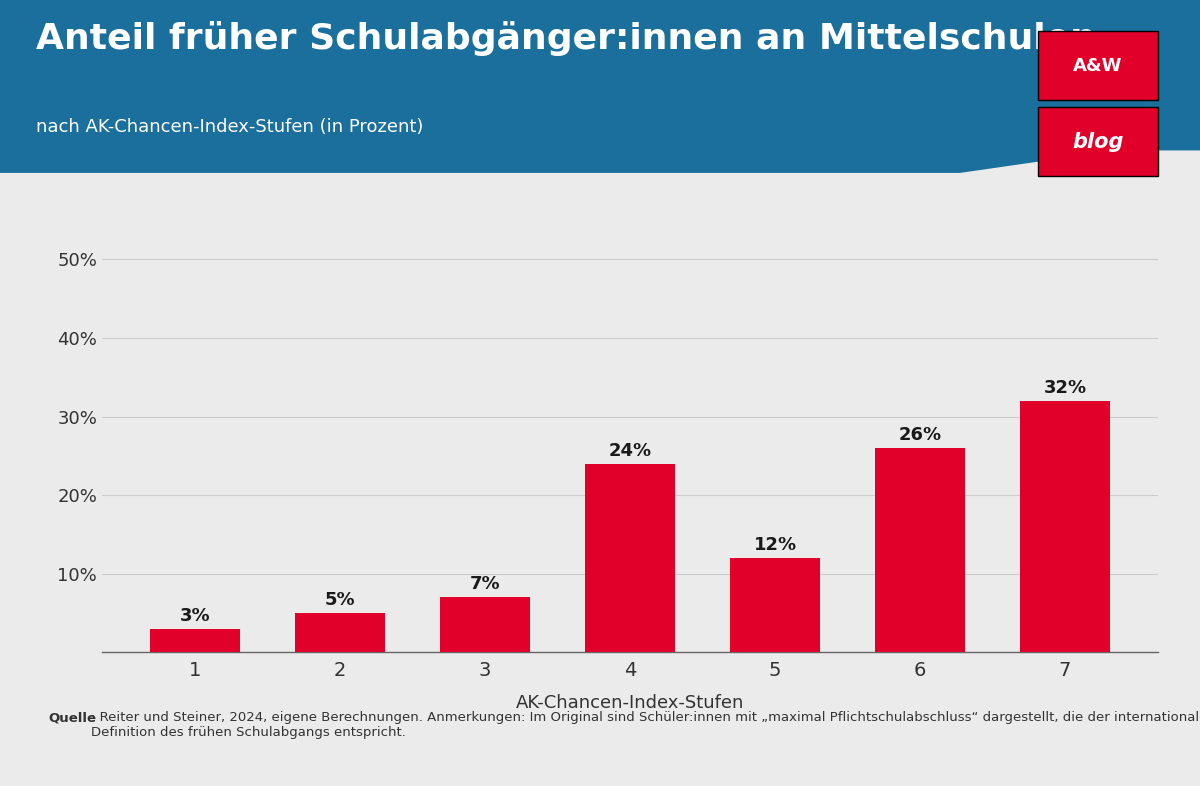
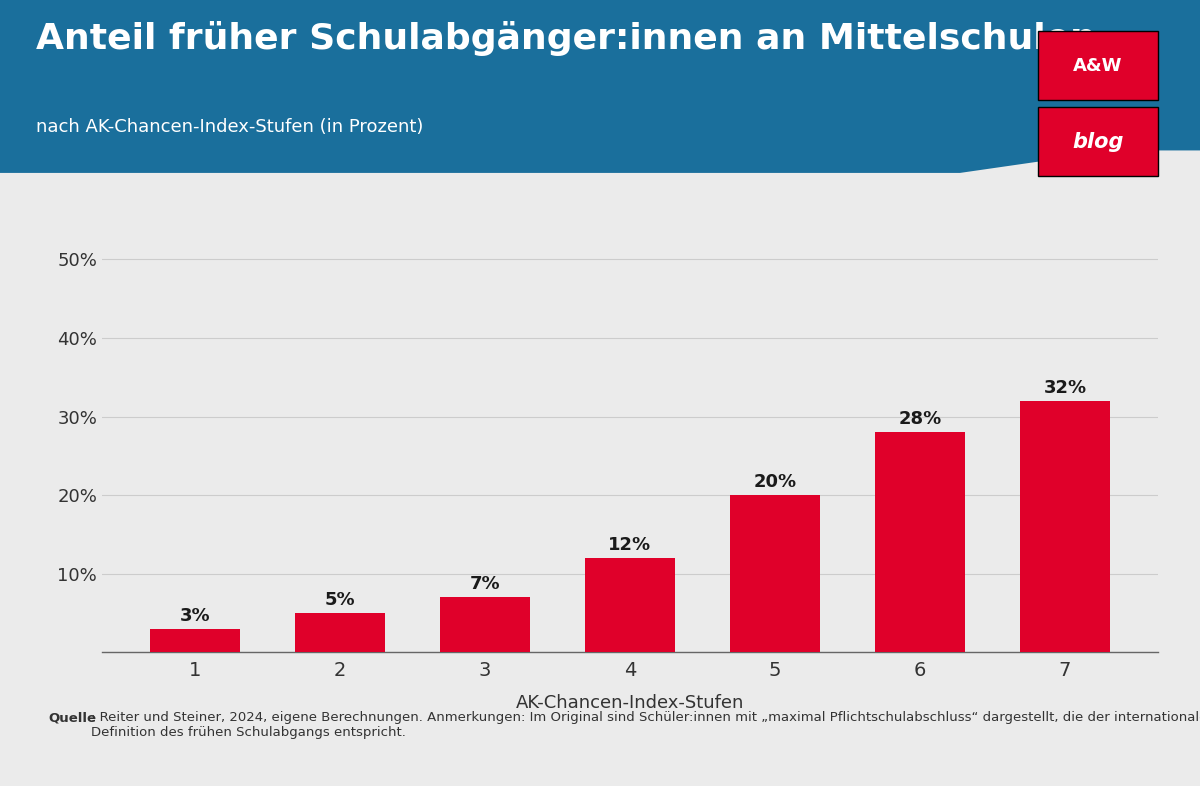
4: 24% -> 12%
5: 12% -> 20%
6: 26% -> 28%
